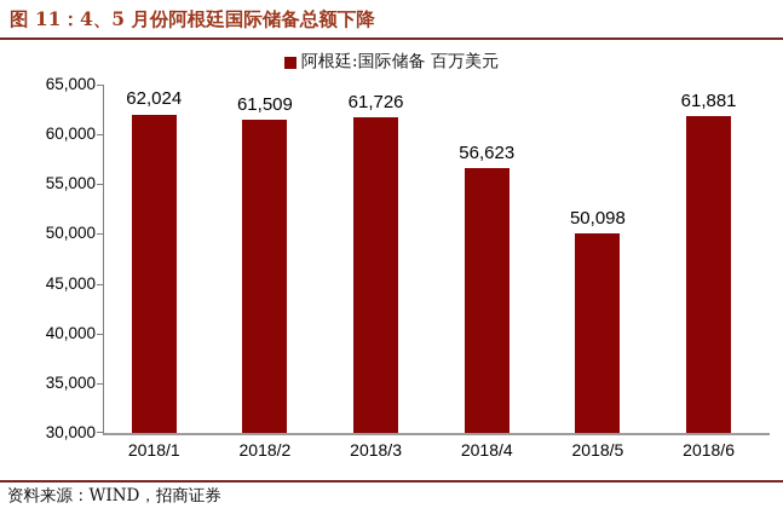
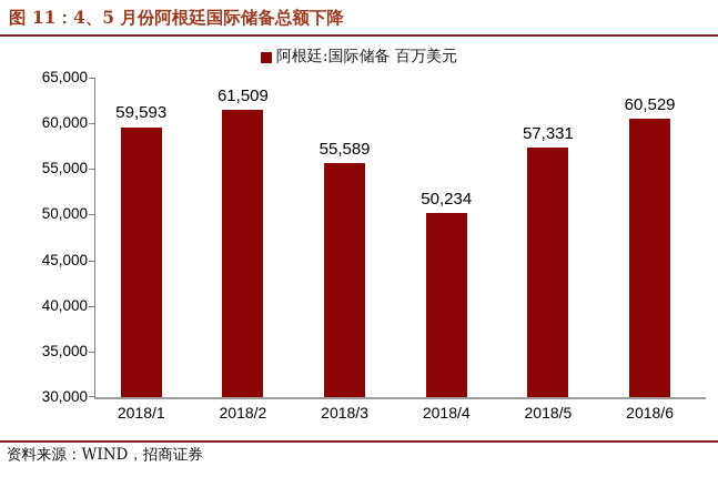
2018/1: 62,024 -> 59,593
2018/3: 61,726 -> 55,589
2018/4: 56,623 -> 50,234
2018/5: 50,098 -> 57,331
2018/6: 61,881 -> 60,529
